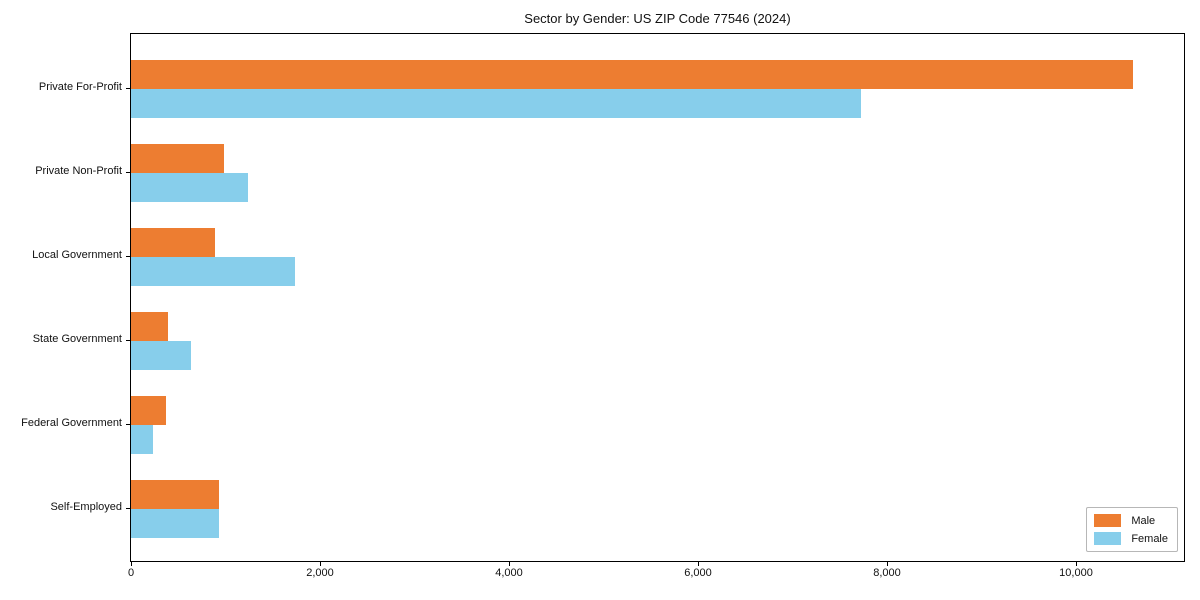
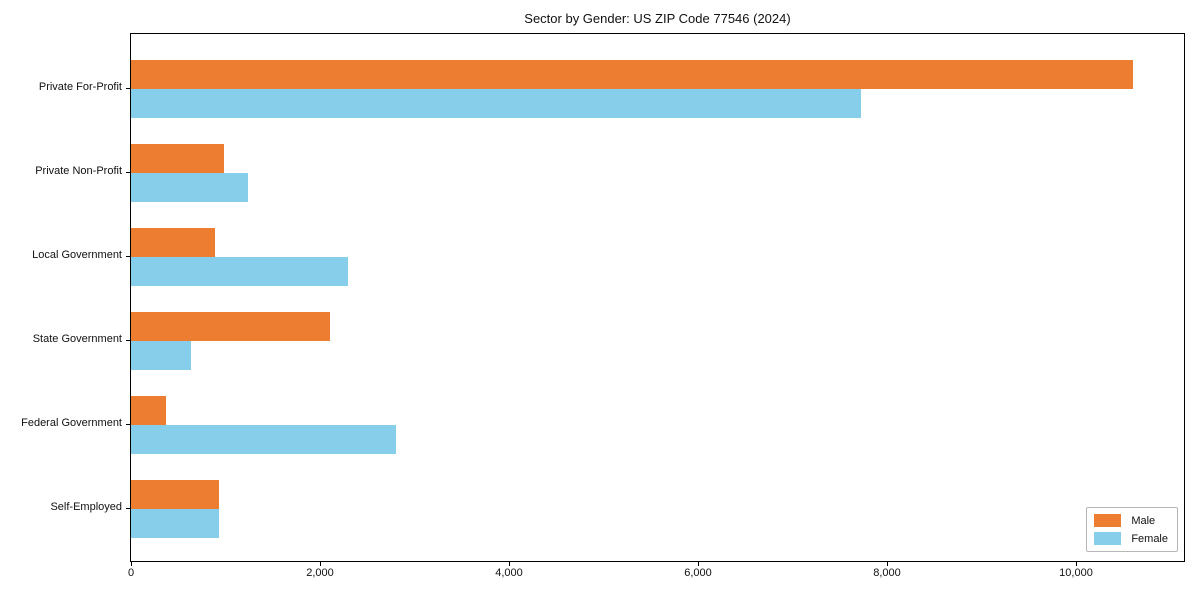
Female/Local Government: 1700 -> 2300
Male/State Government: 400 -> 2100
Female/Federal Government: 200 -> 2800
